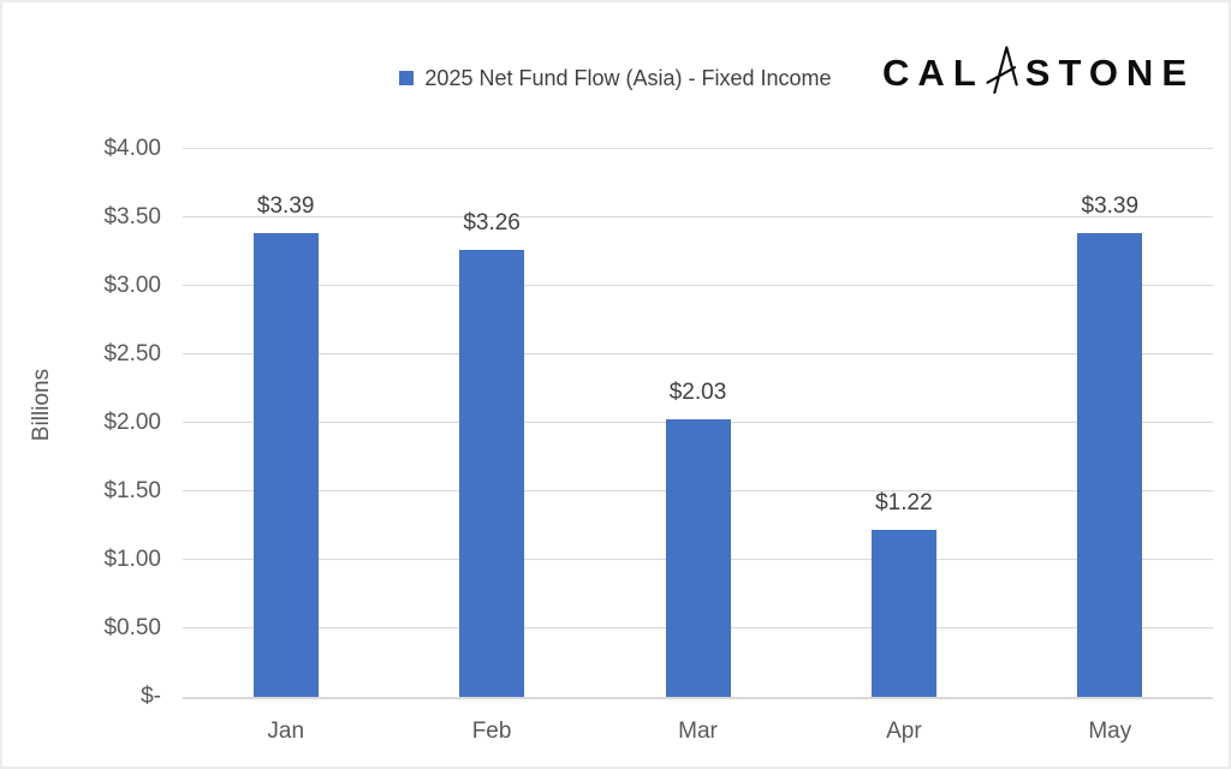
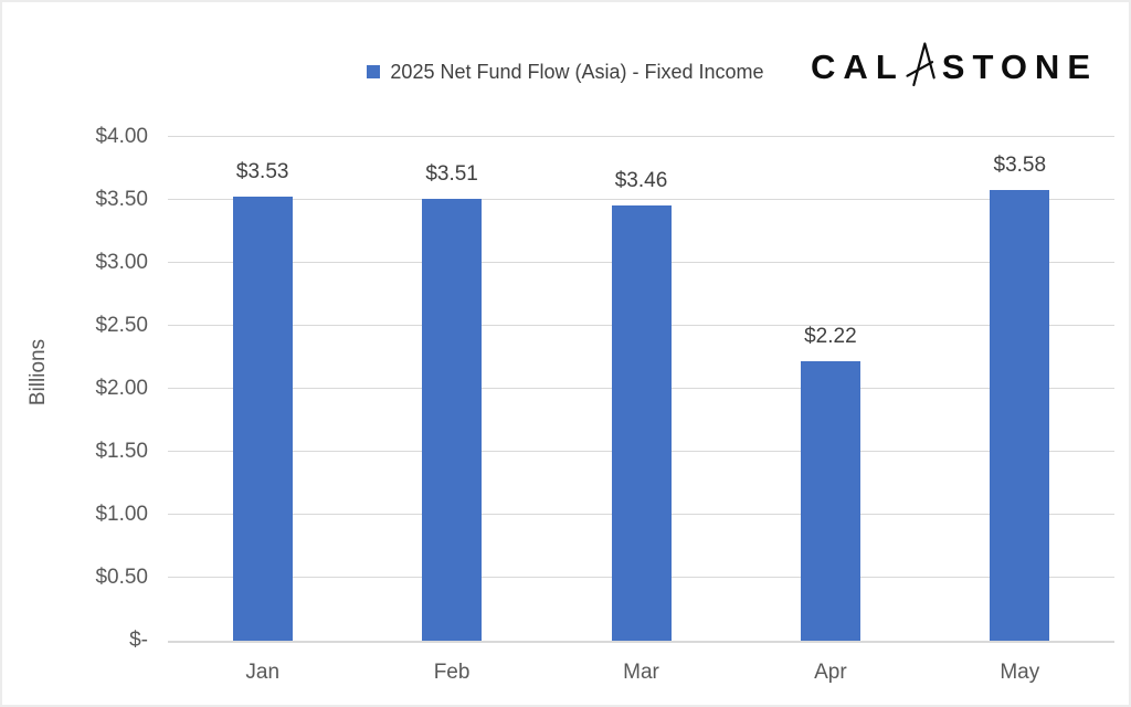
Jan: $3.39 -> $3.53
Feb: $3.26 -> $3.51
Mar: $2.03 -> $3.46
Apr: $1.22 -> $2.22
May: $3.39 -> $3.58
